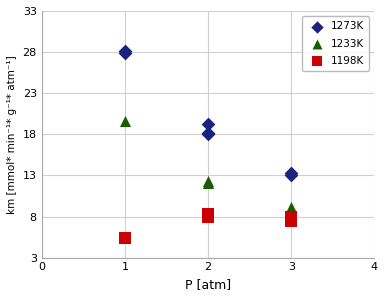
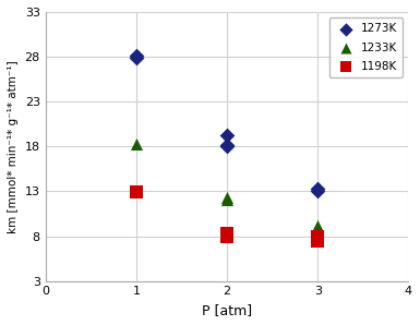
1233K/1: 19.6 -> 18.3
1198K/1: 5.4 -> 12.9
